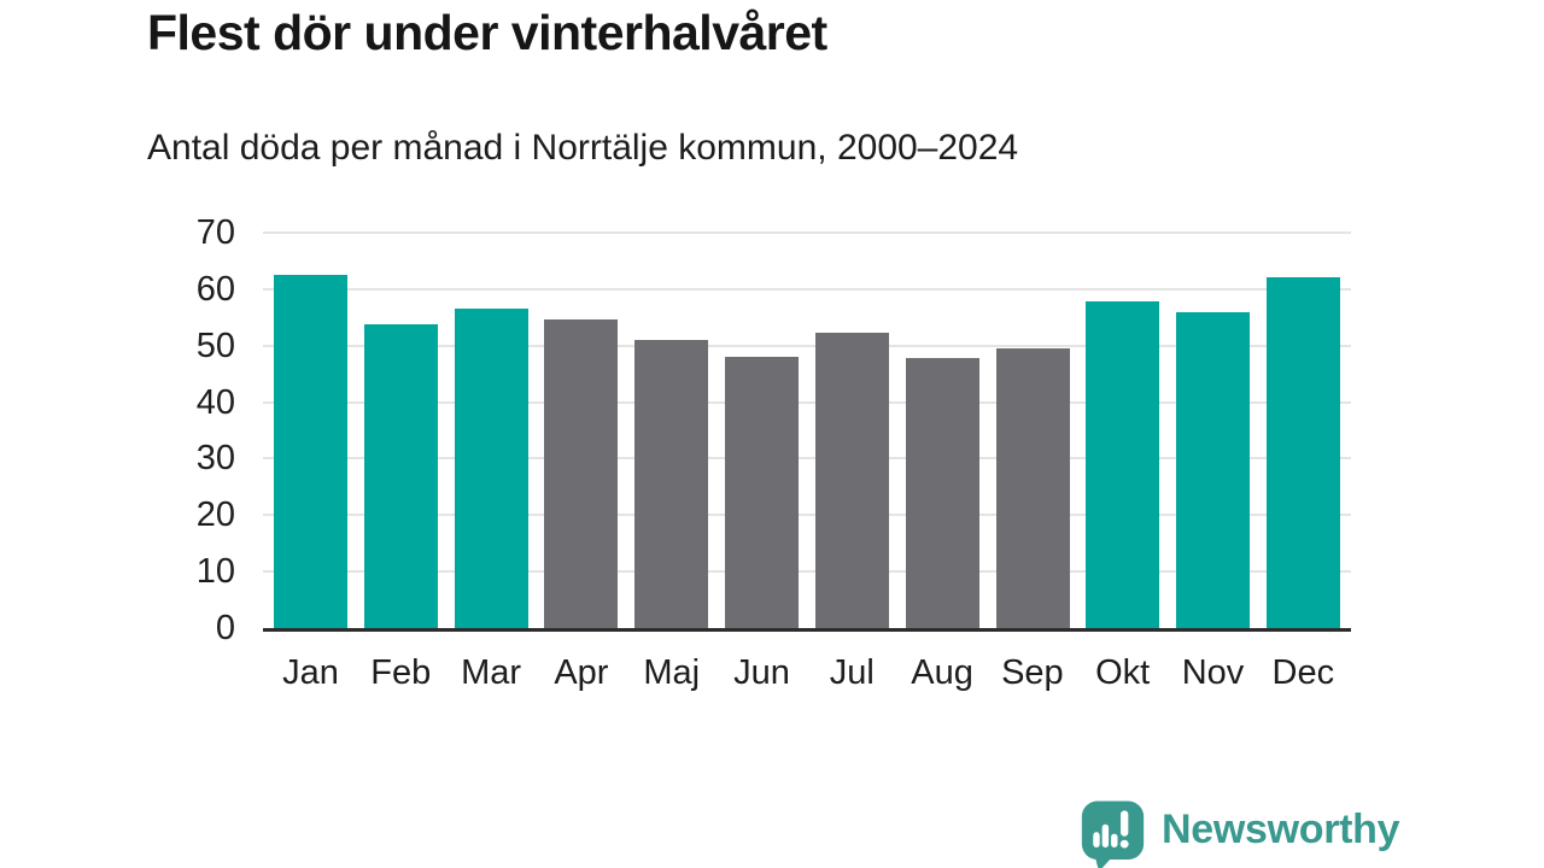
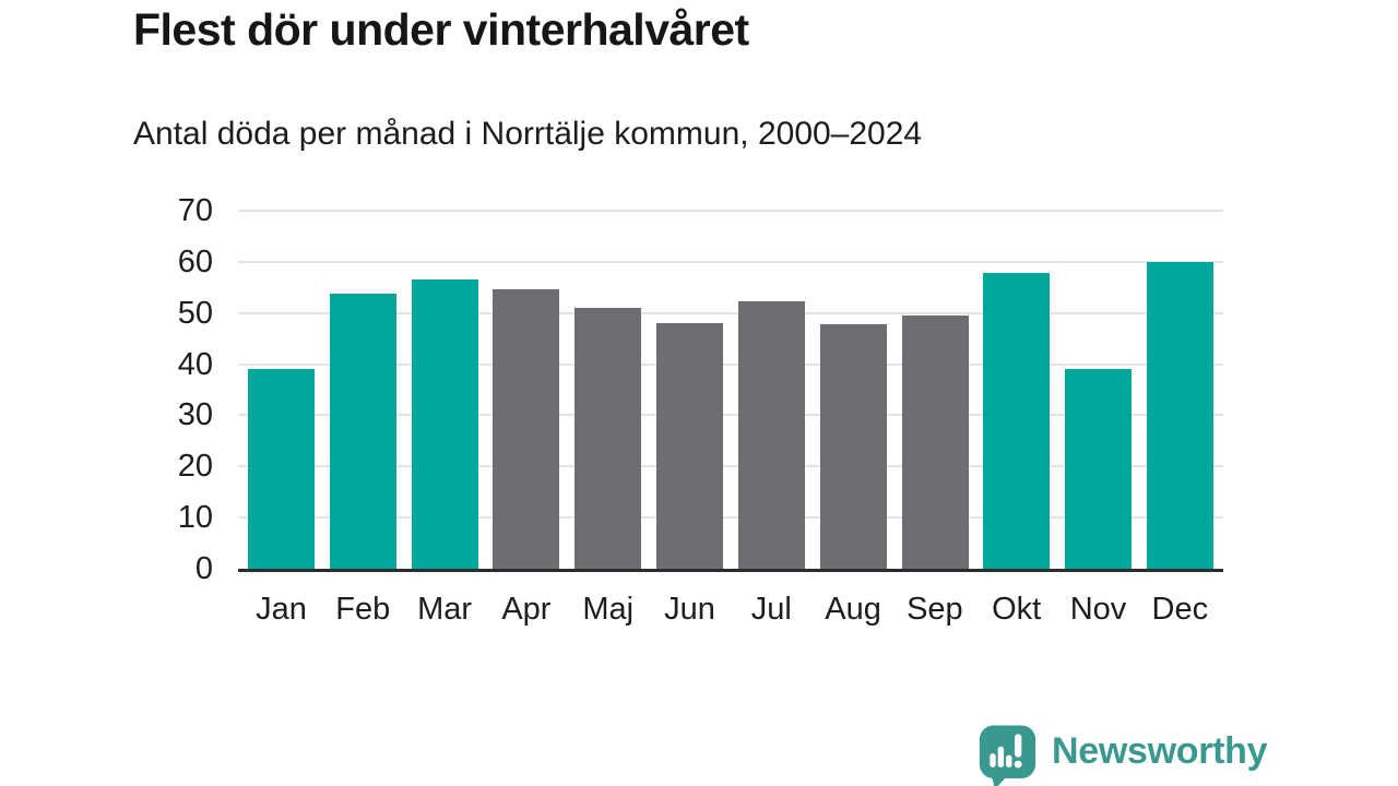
Jan: 62 -> 39
Nov: 56 -> 39
Dec: 62 -> 60
